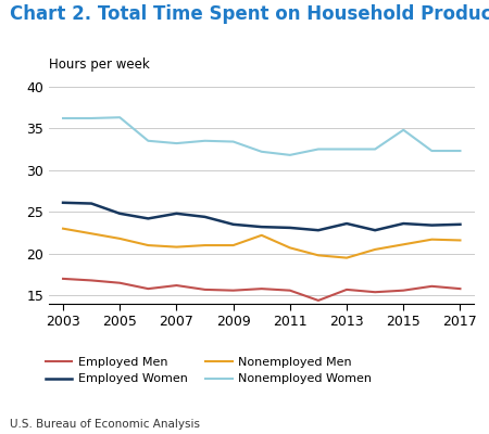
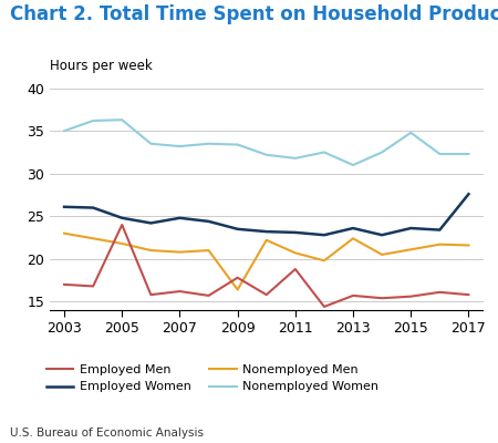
Nonemployed Women/2003: 36.2 -> 35.0
Employed Men/2005: 16.5 -> 24.0
Employed Men/2009: 15.6 -> 17.8
Nonemployed Men/2009: 21.0 -> 16.4
Employed Men/2011: 15.6 -> 18.8
Nonemployed Men/2013: 19.5 -> 22.4
Nonemployed Women/2013: 32.5 -> 31.0
Employed Women/2017: 23.5 -> 27.6
